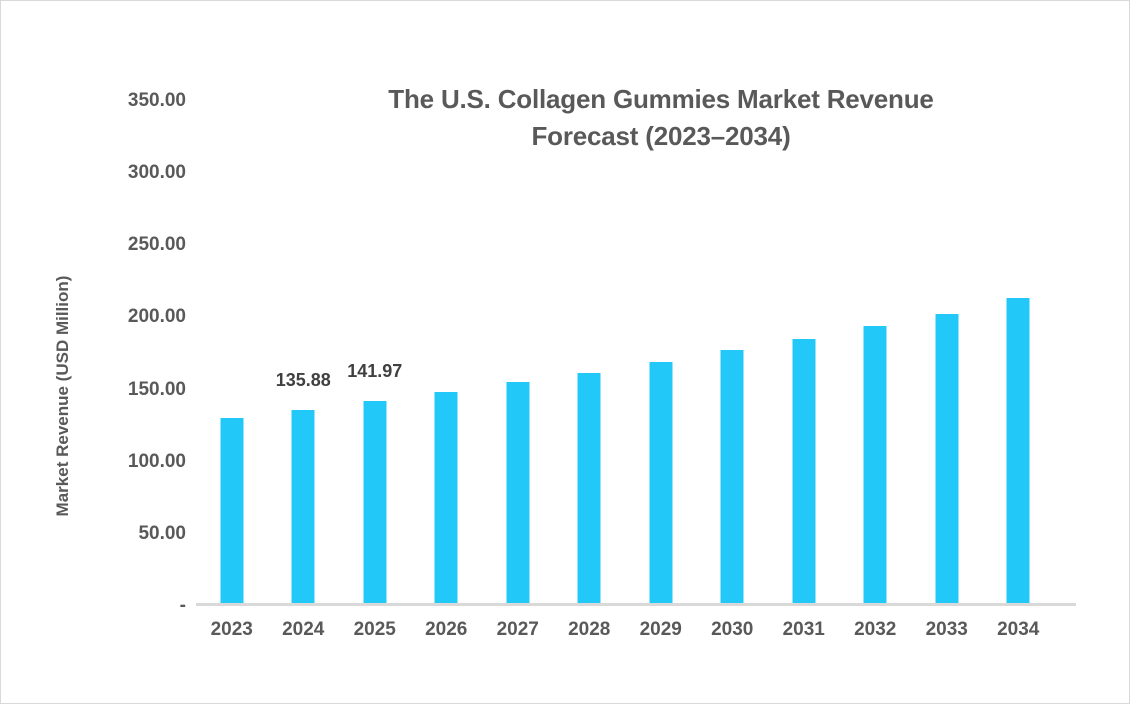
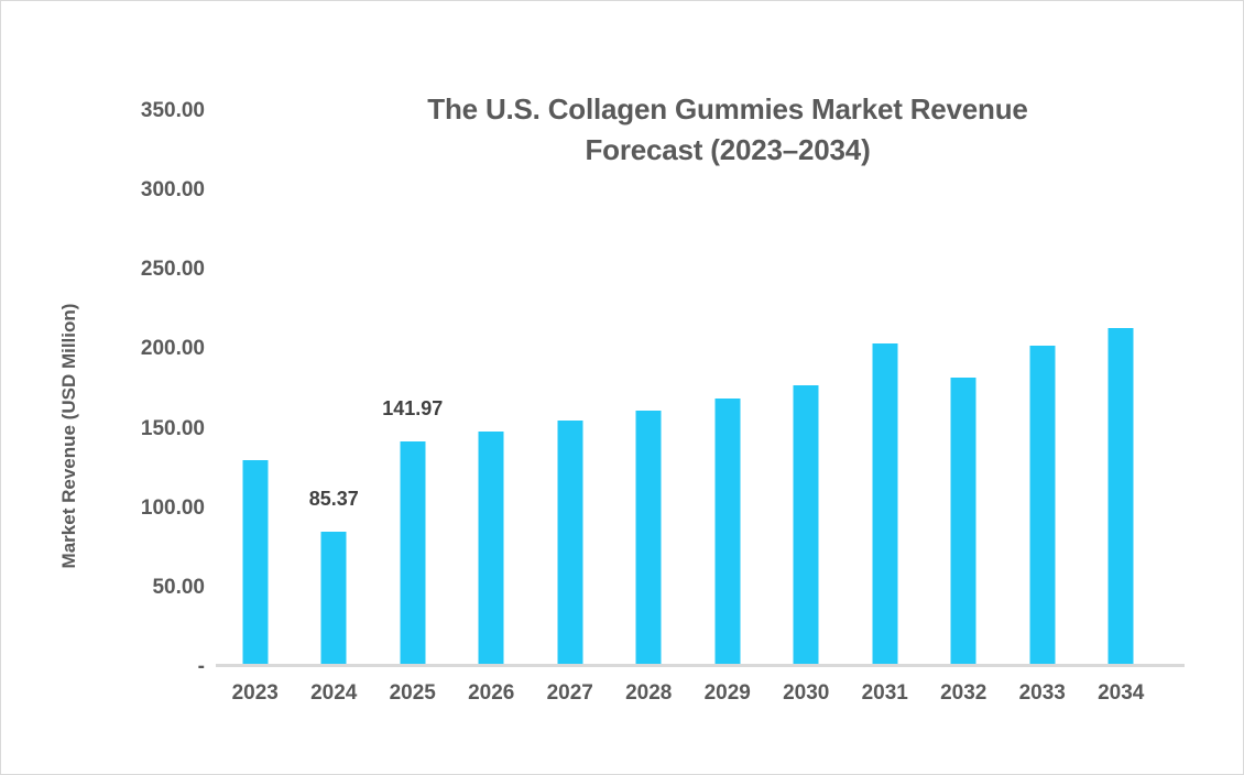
2024: 135.88 -> 85.37
2031: 185 -> 204
2032: 194 -> 182
